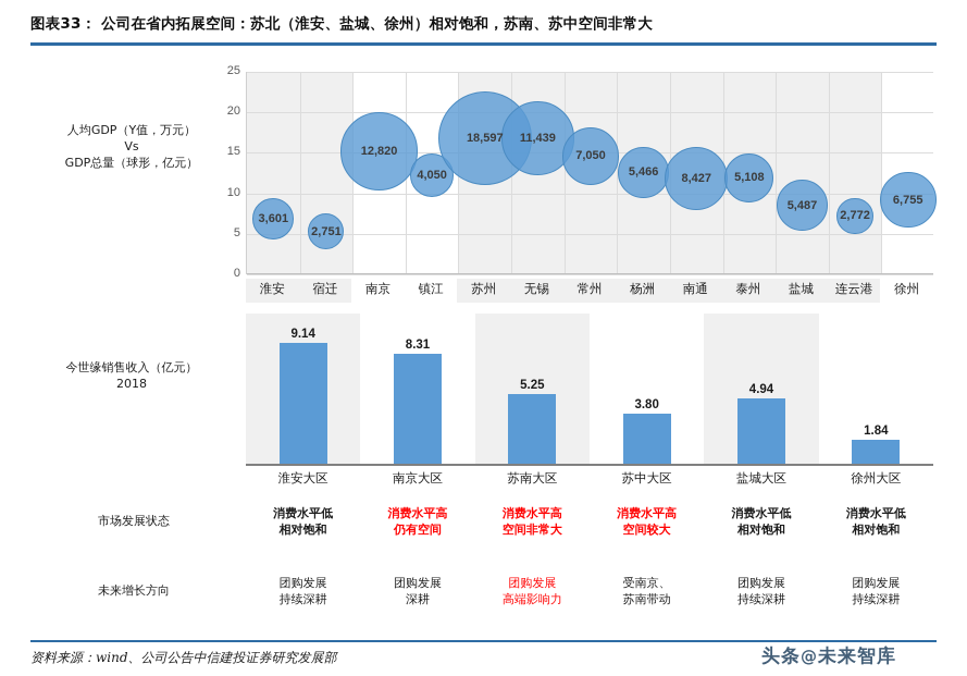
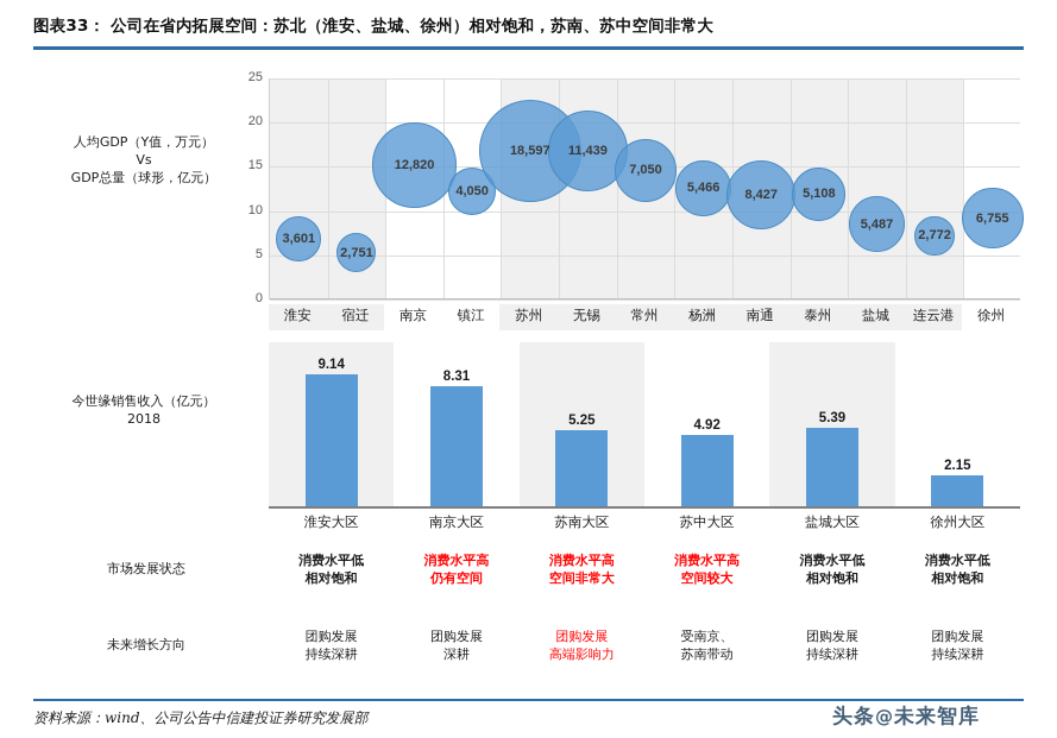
今世缘销售收入（亿元）2018/苏中大区: 3.80 -> 4.92
今世缘销售收入（亿元）2018/盐城大区: 4.94 -> 5.39
今世缘销售收入（亿元）2018/徐州大区: 1.84 -> 2.15
